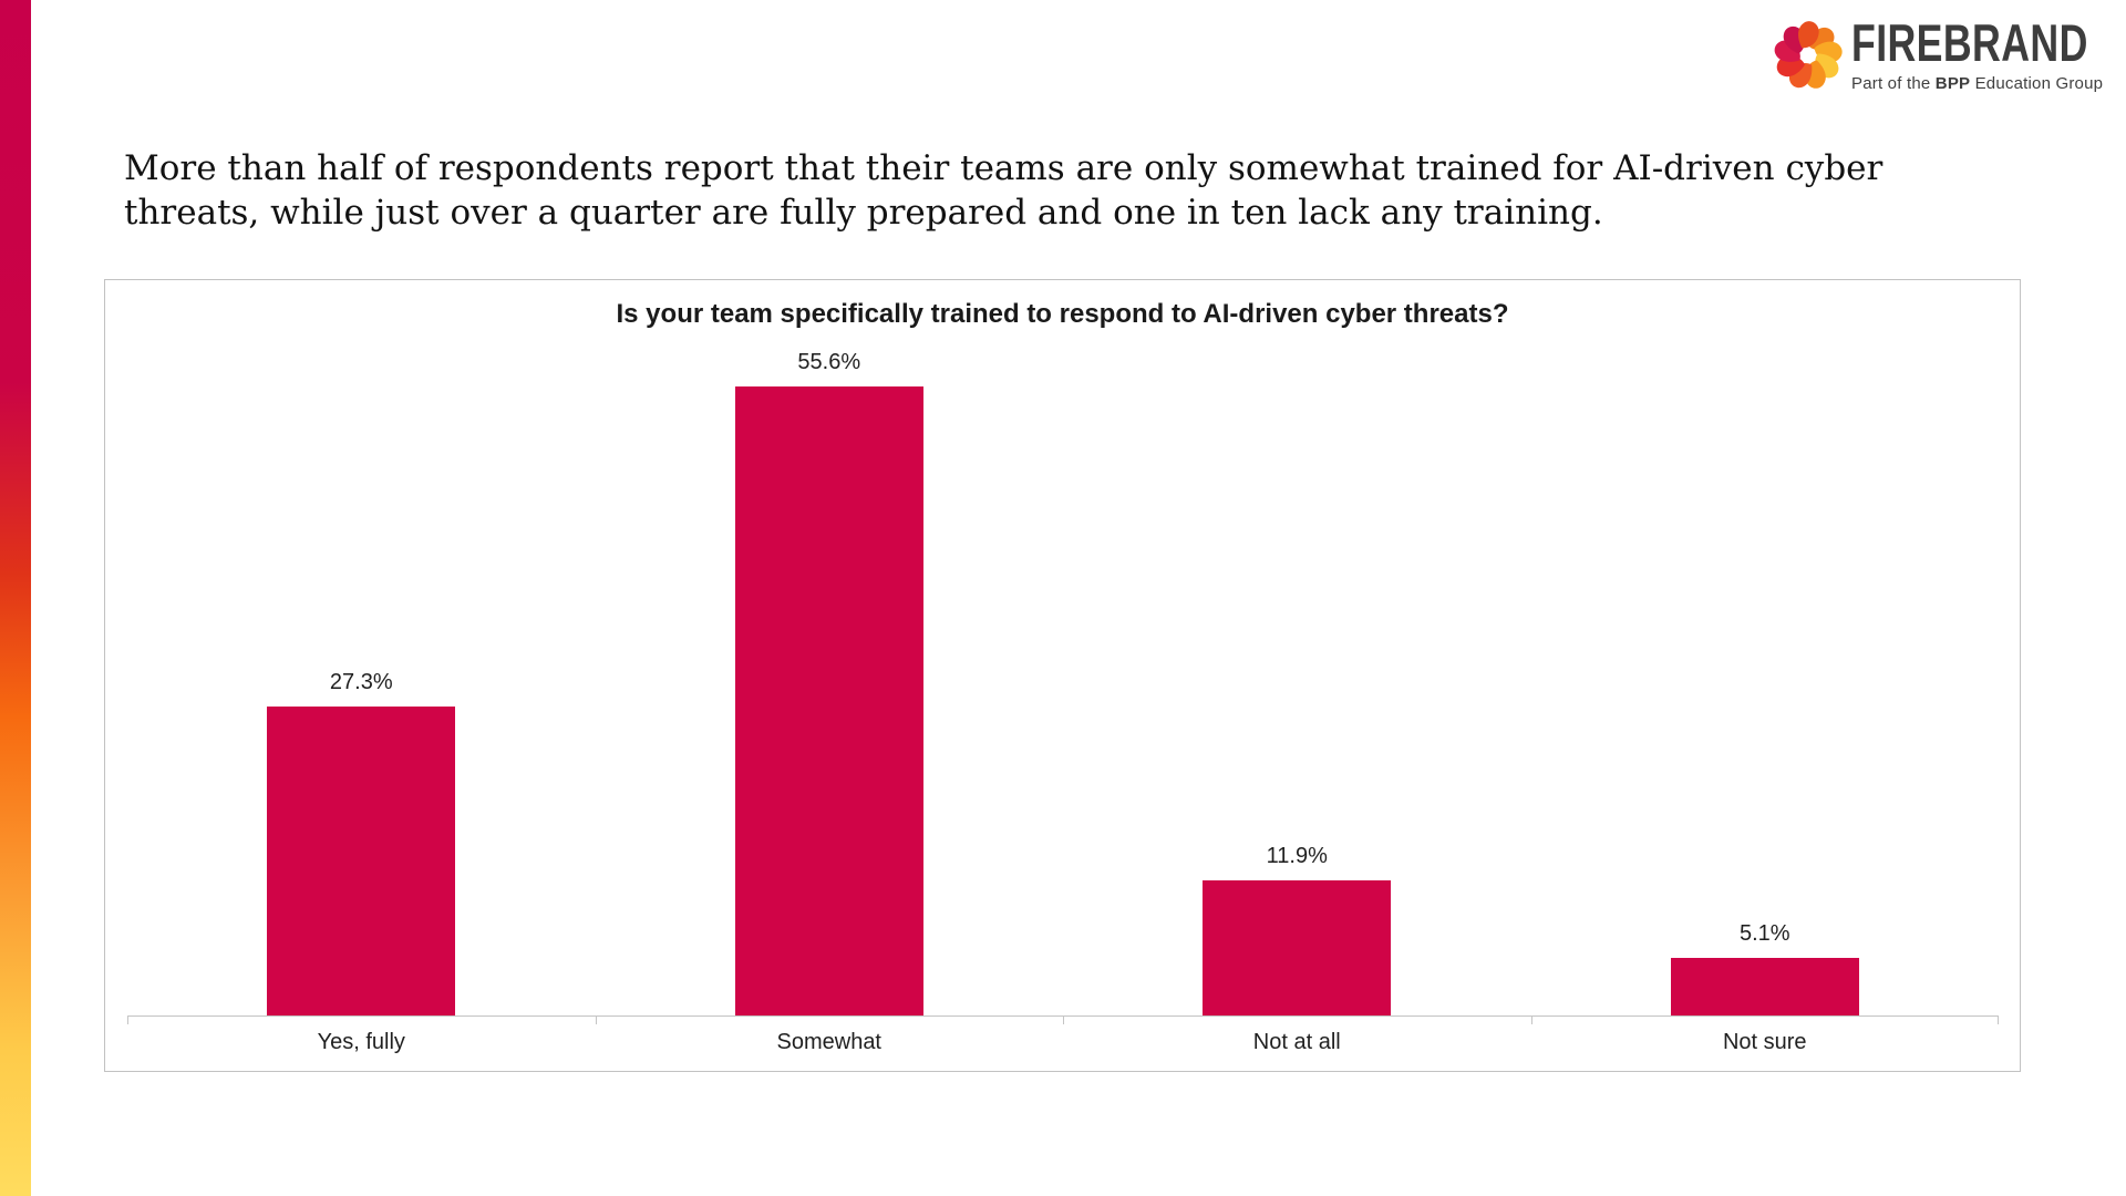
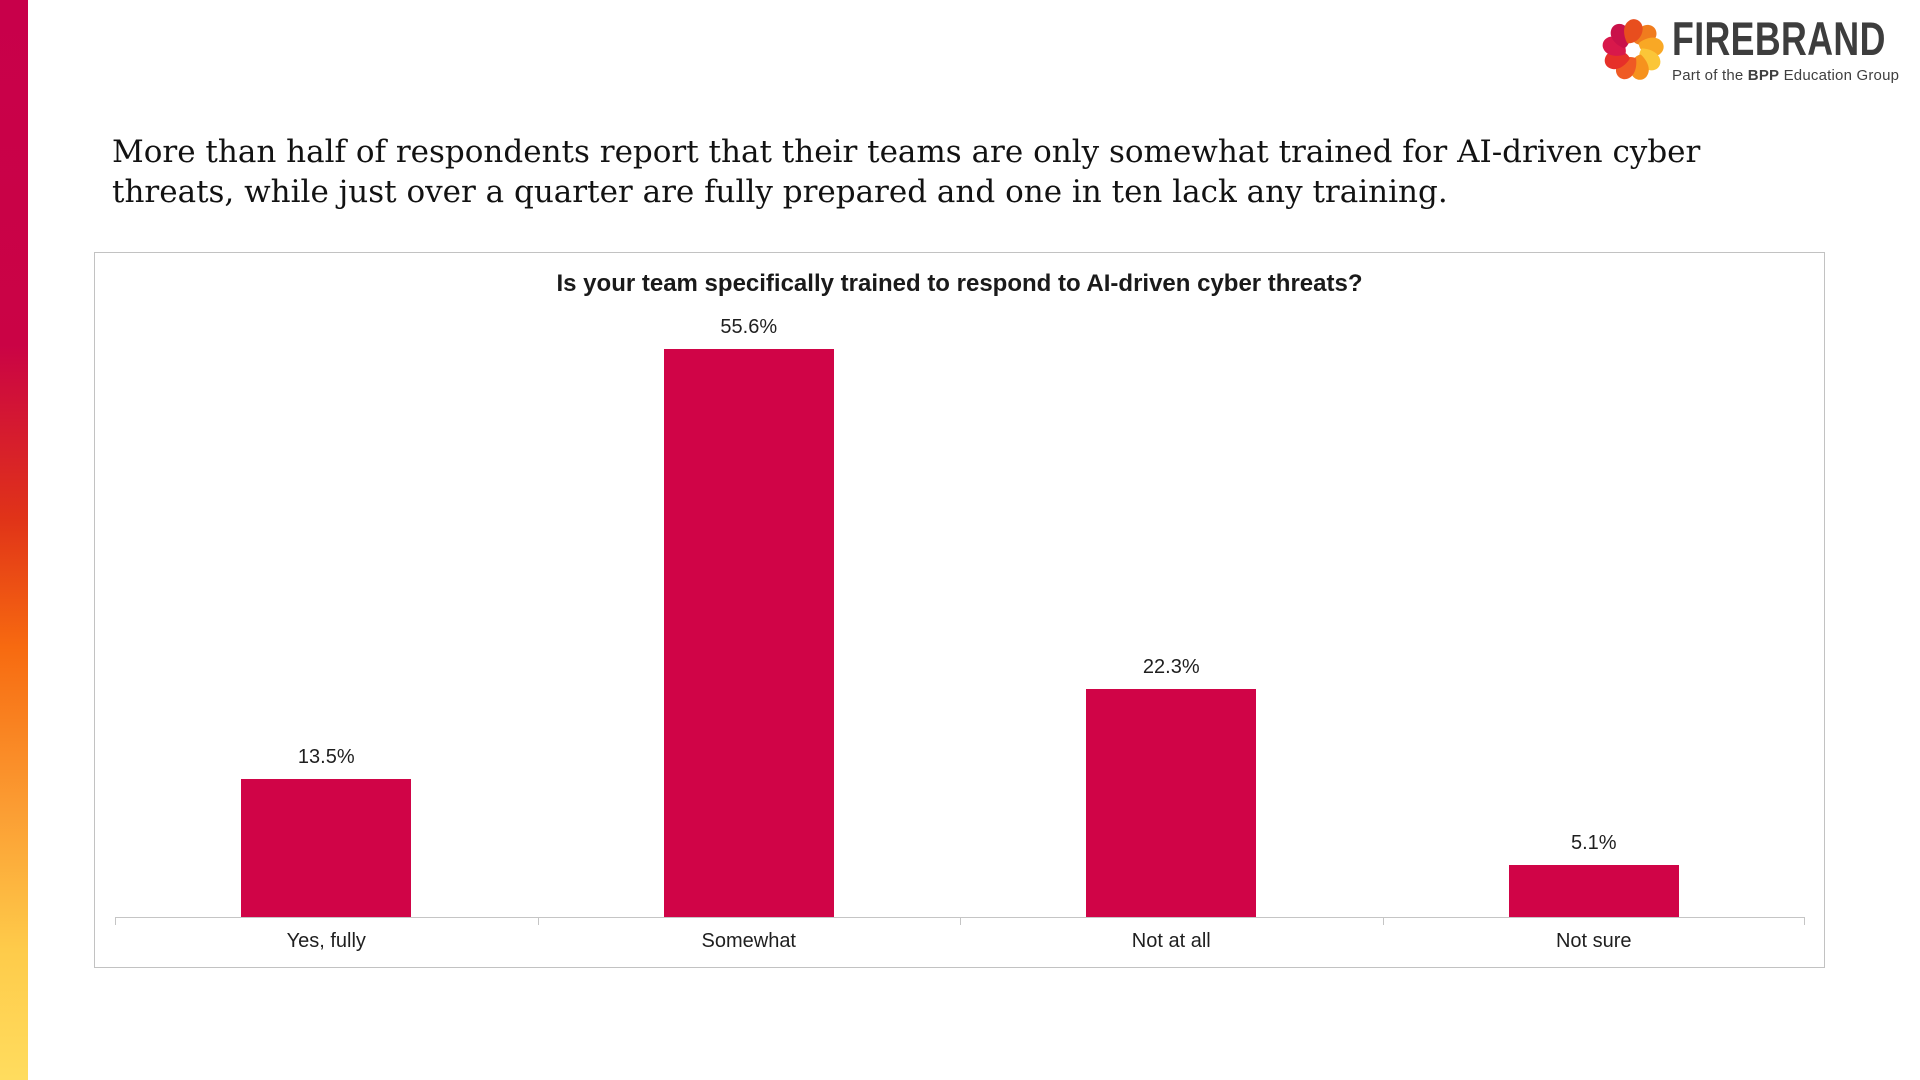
Yes, fully: 27.3% -> 13.5%
Not at all: 11.9% -> 22.3%
